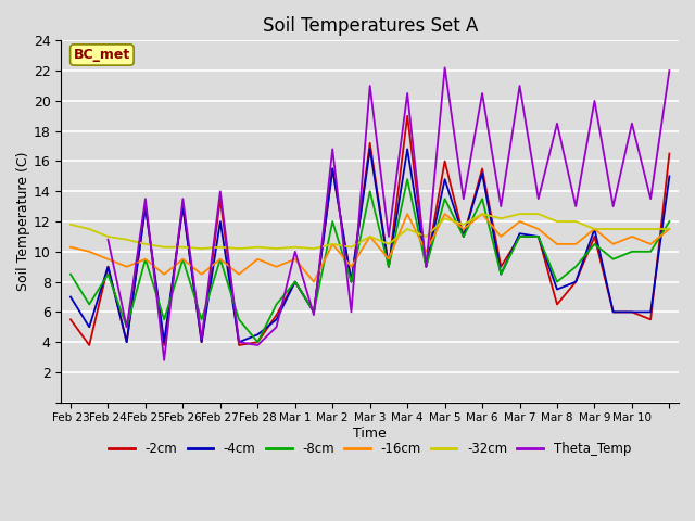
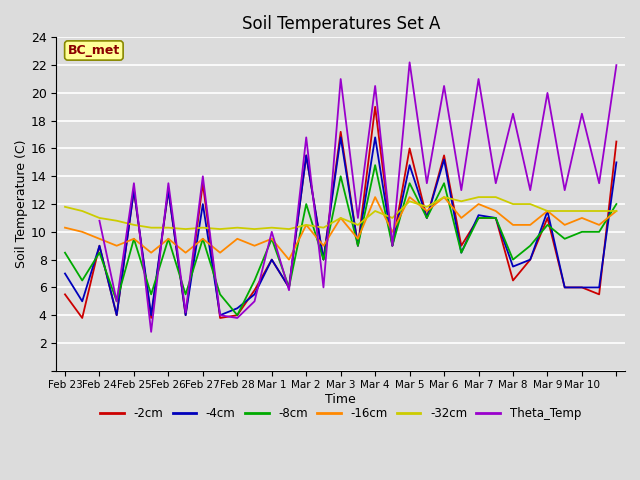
-8cm/Mar 1: 8.0 -> 9.5
